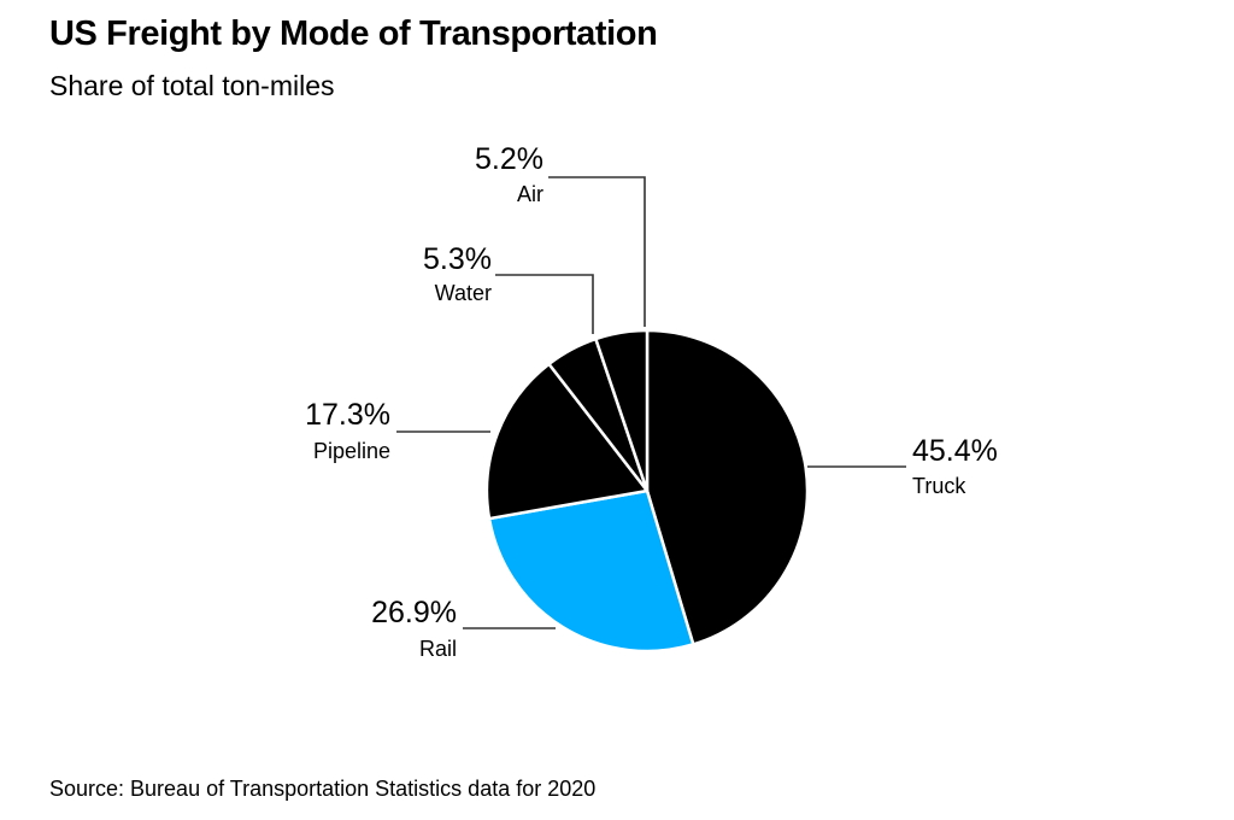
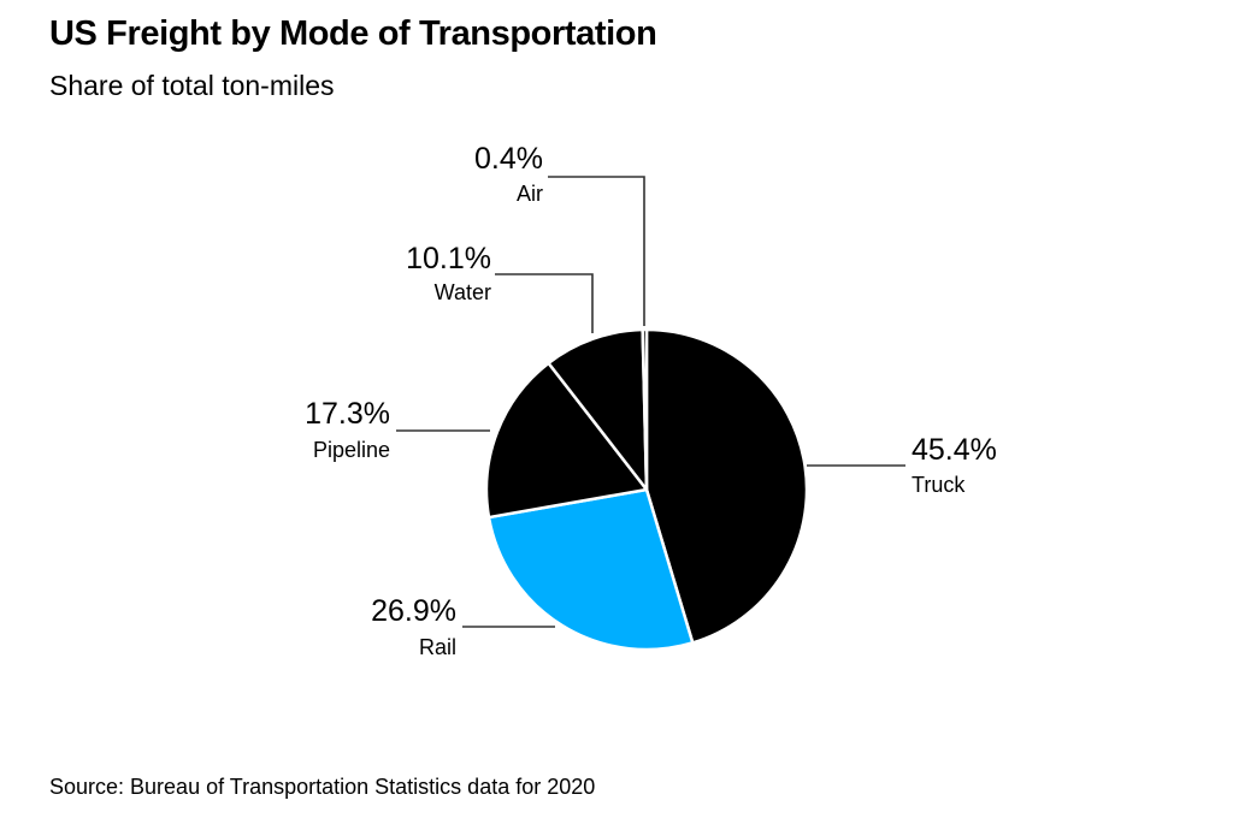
Water: 5.3% -> 10.1%
Air: 5.2% -> 0.4%
